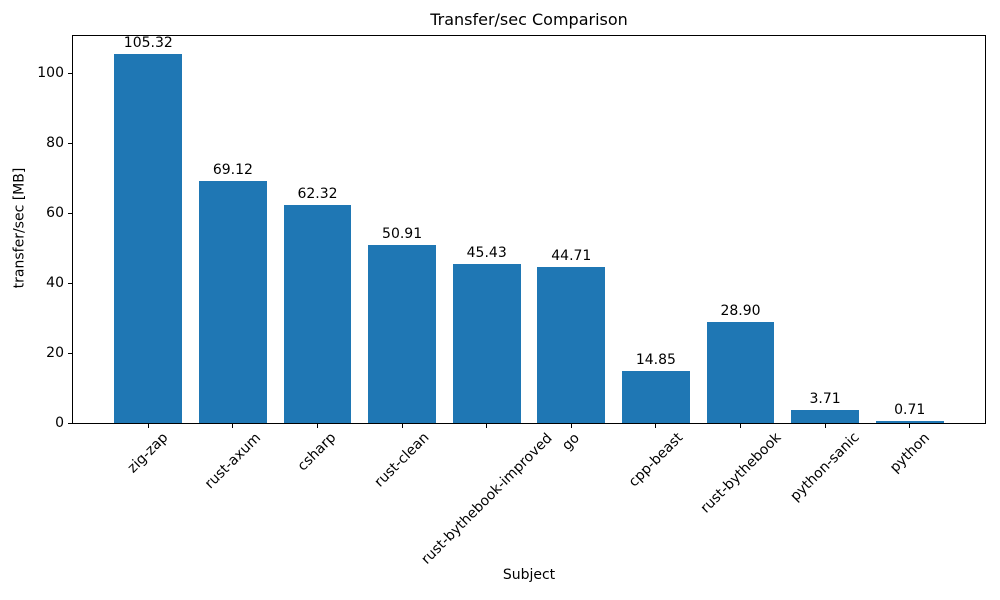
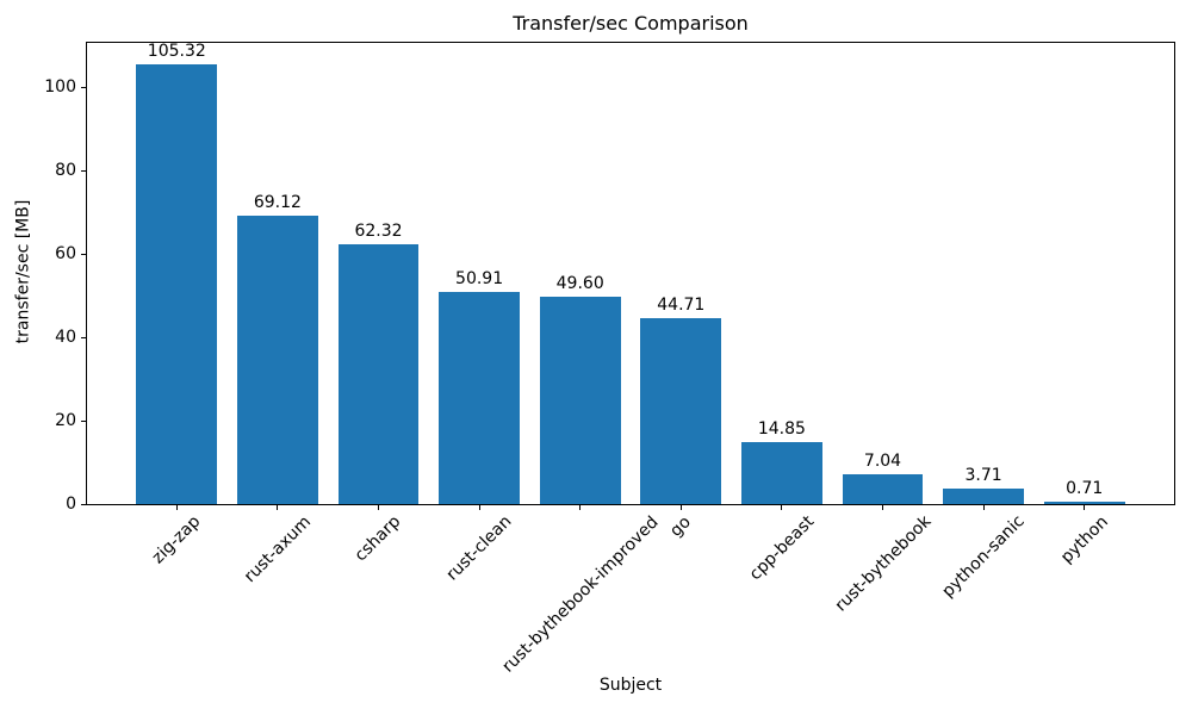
rust-bythebook-improved: 45.43 -> 49.60
rust-bythebook: 28.90 -> 7.04
